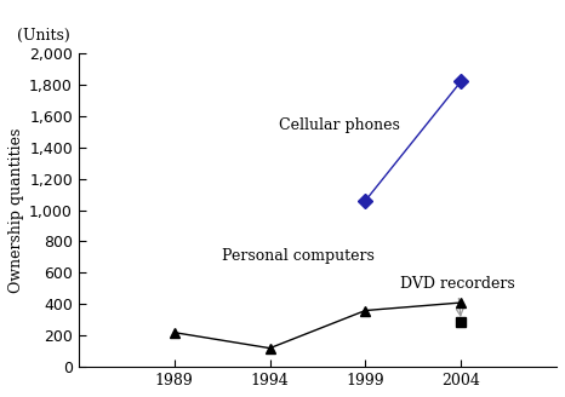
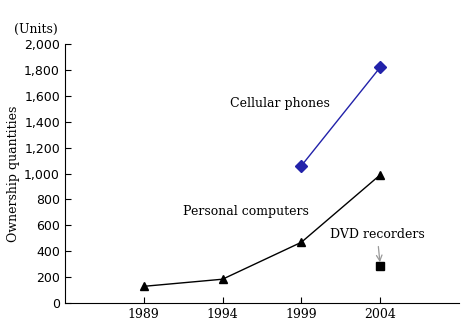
1989: 220 -> 130
1994: 120 -> 180
1999: 360 -> 470
2004: 410 -> 990
